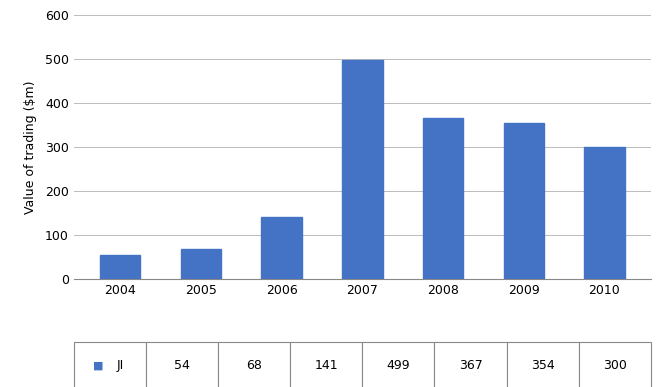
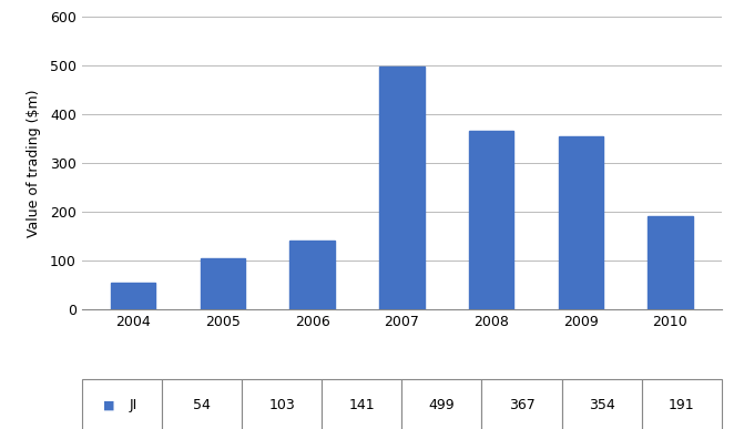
2005: 68 -> 103
2010: 300 -> 191
